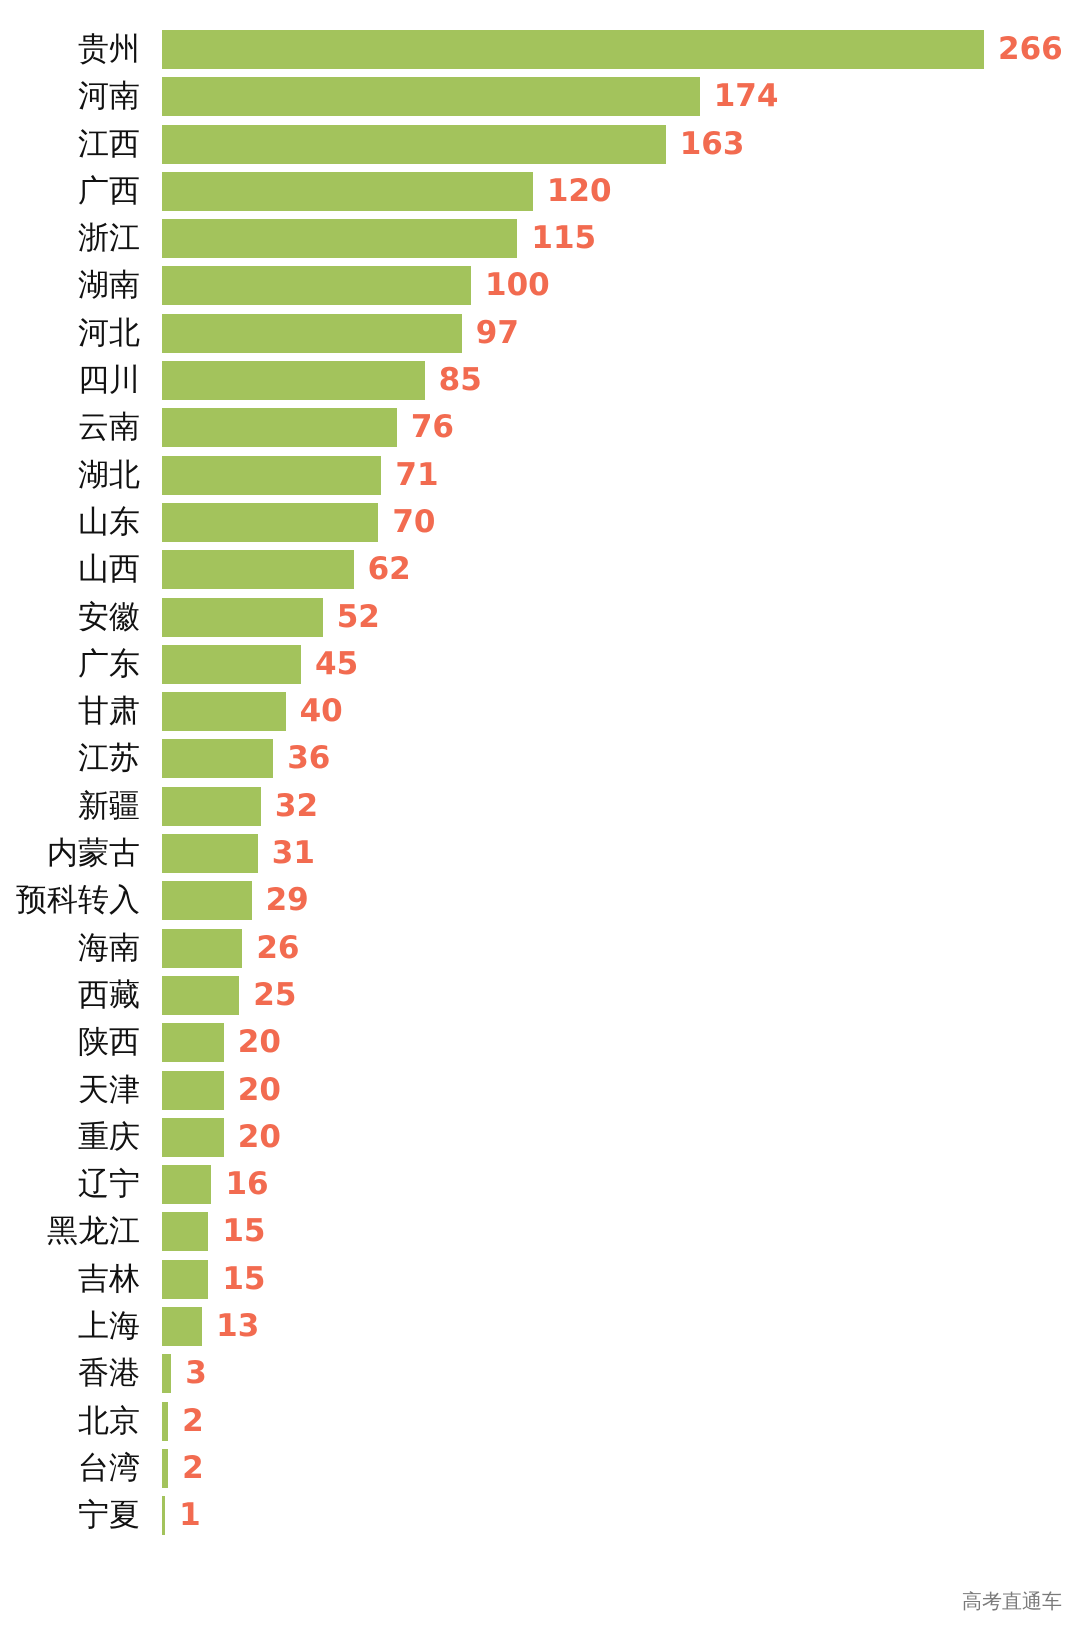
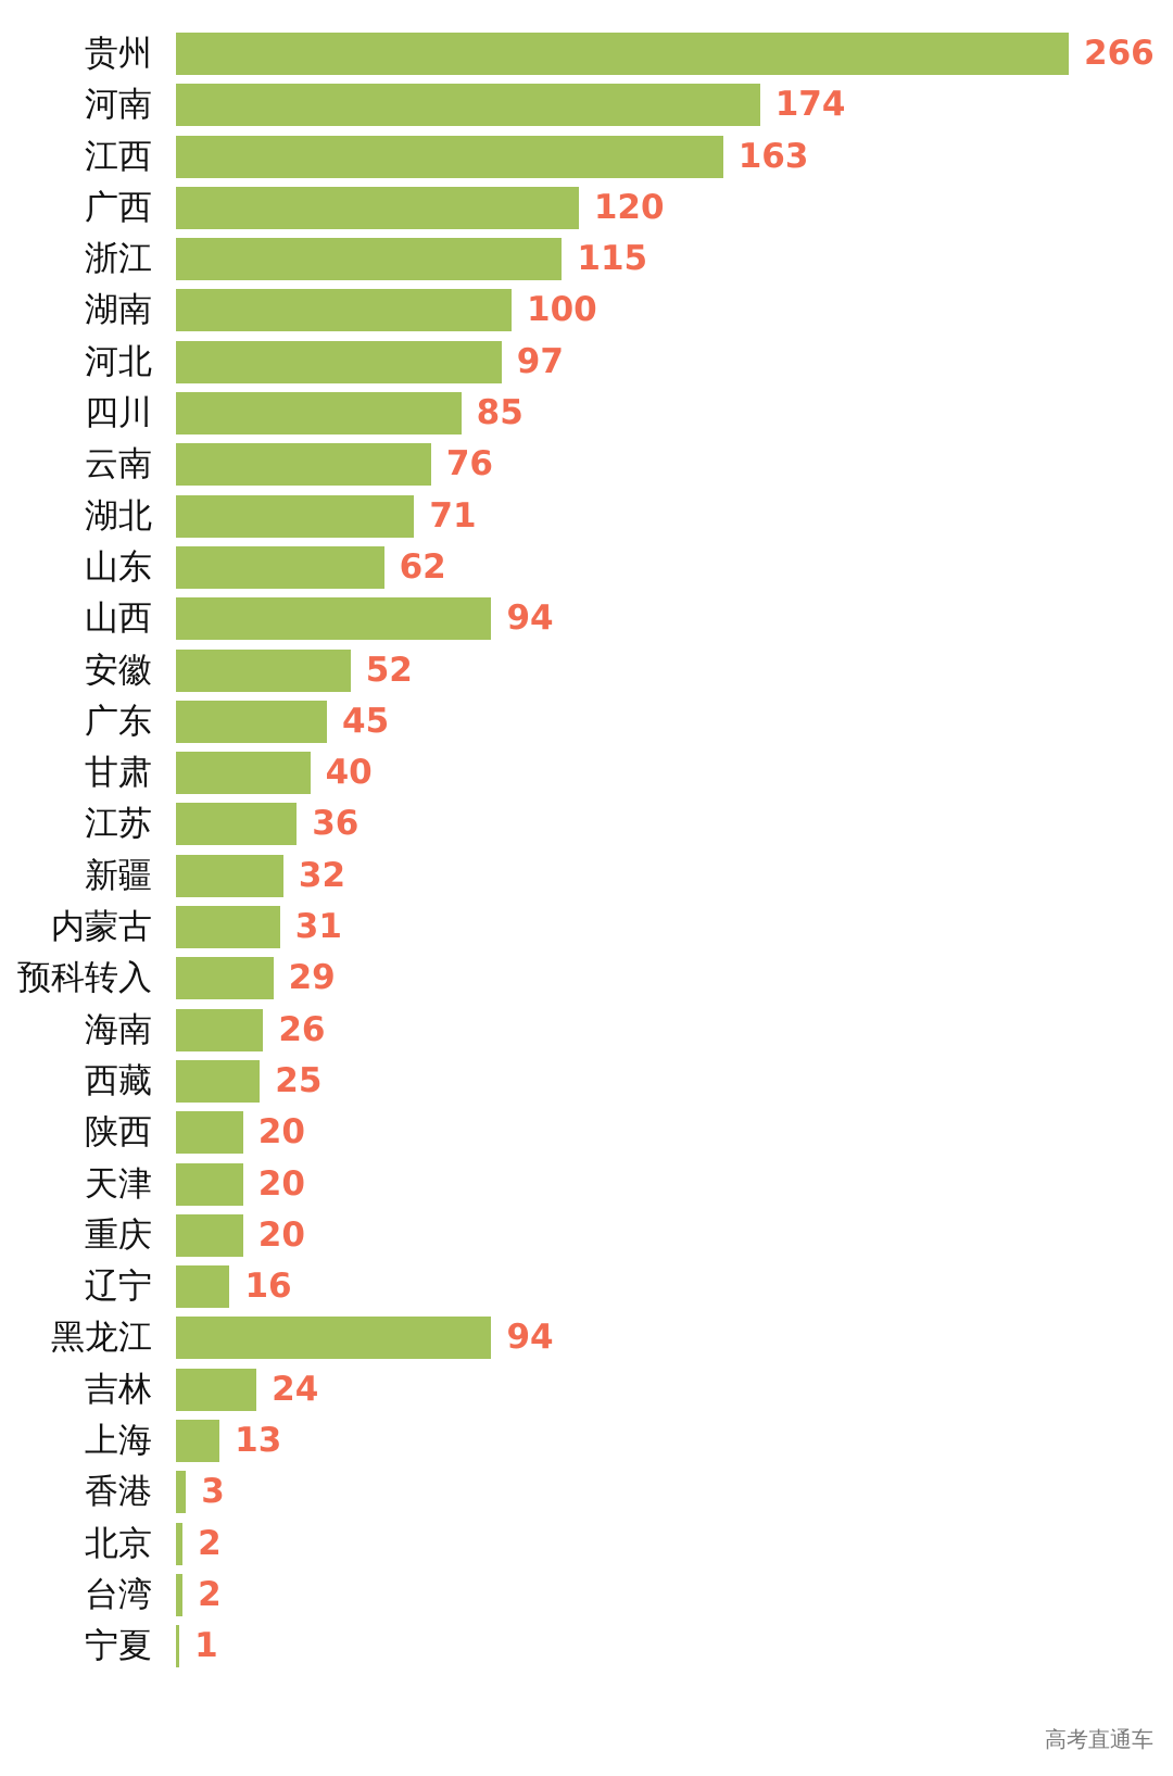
山东: 70 -> 62
山西: 62 -> 94
黑龙江: 15 -> 94
吉林: 15 -> 24
